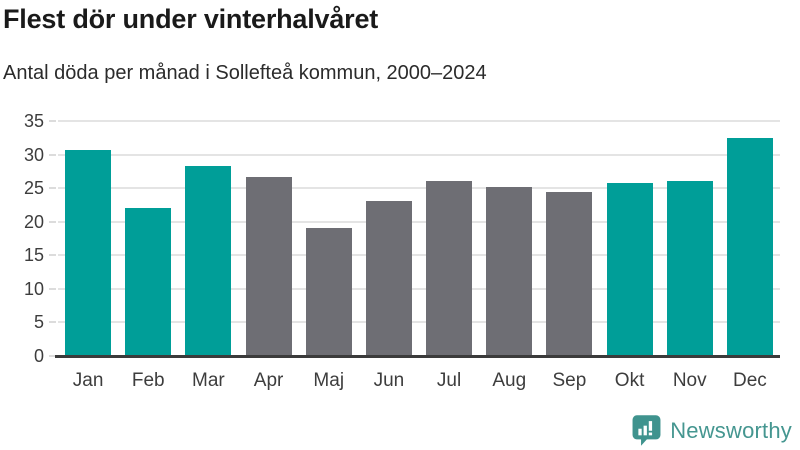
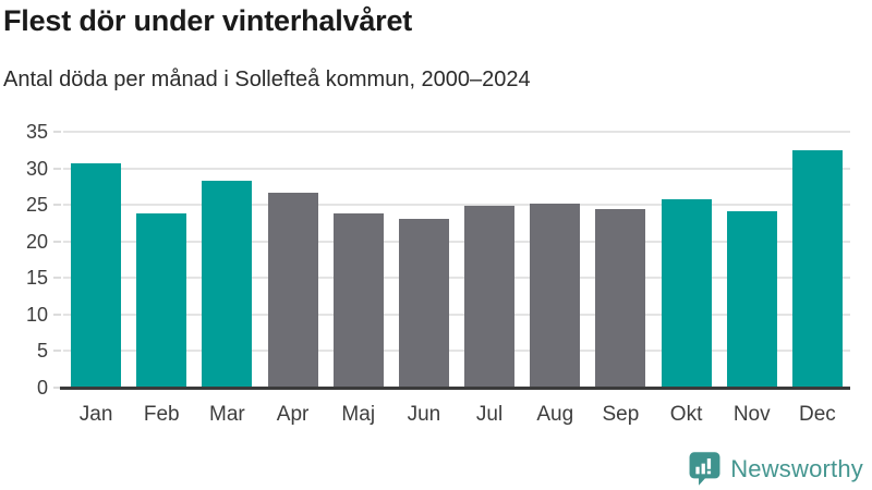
Feb: 22 -> 24
Maj: 19 -> 24
Jul: 26 -> 25
Nov: 26 -> 24
